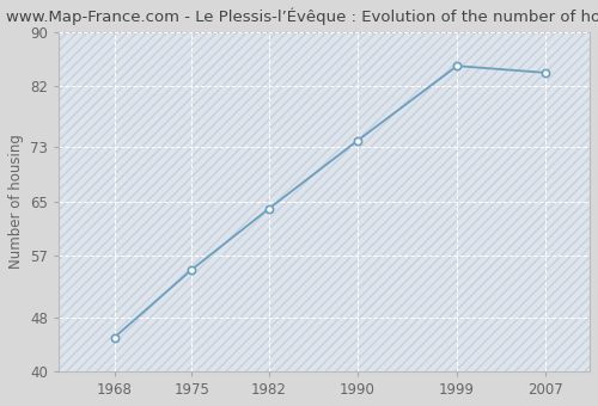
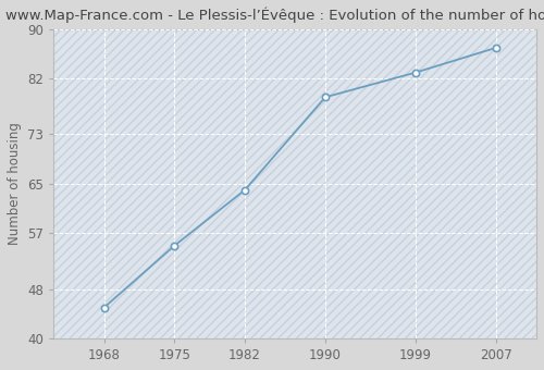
1990: 74 -> 79
1999: 85 -> 83
2007: 84 -> 87
